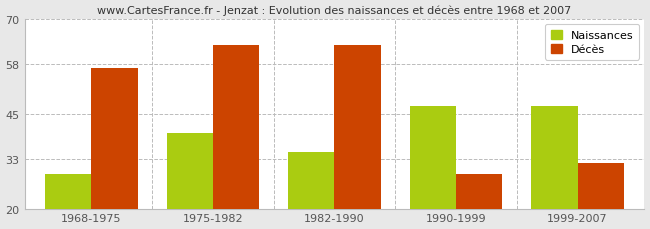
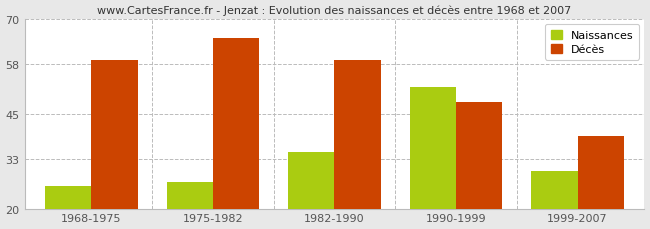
Naissances/1968-1975: 29 -> 26
Décès/1968-1975: 57 -> 59
Naissances/1975-1982: 40 -> 27
Décès/1975-1982: 63 -> 65
Décès/1982-1990: 63 -> 59
Naissances/1990-1999: 47 -> 52
Décès/1990-1999: 29 -> 48
Naissances/1999-2007: 47 -> 30
Décès/1999-2007: 32 -> 39
